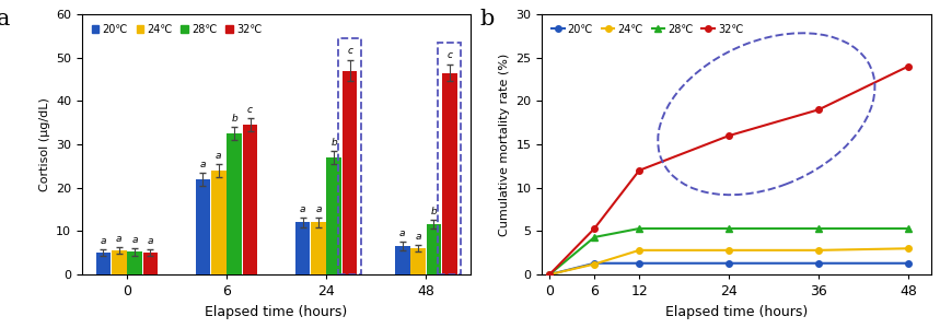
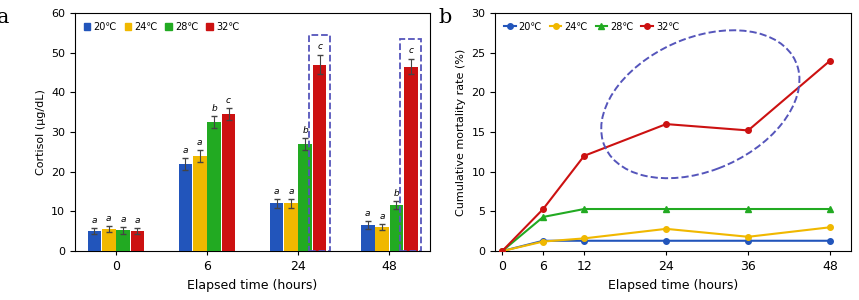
24℃/12: 2.8 -> 1.6
24℃/36: 2.8 -> 1.8
32℃/36: 19.0 -> 15.2
